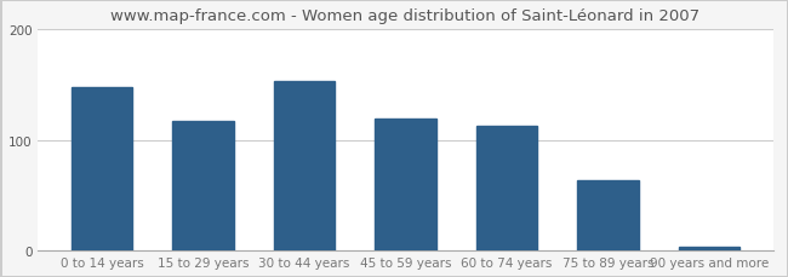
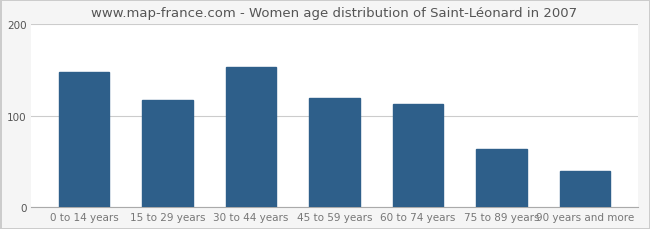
90 years and more: 3 -> 40
